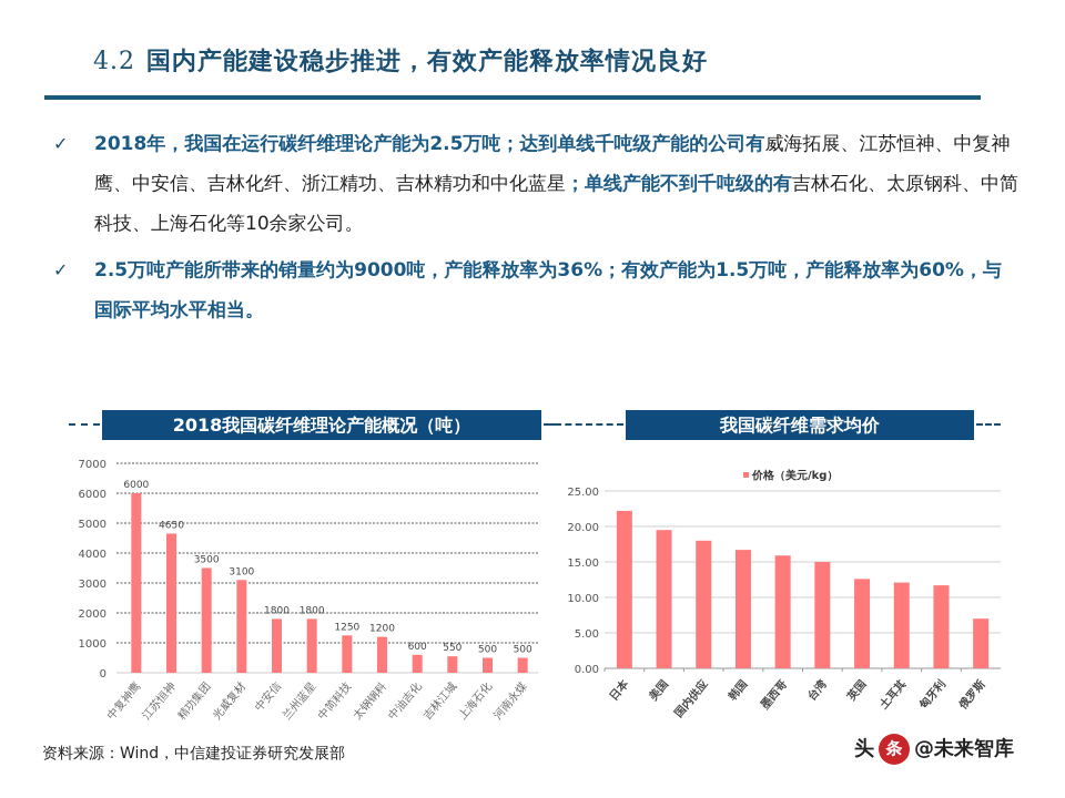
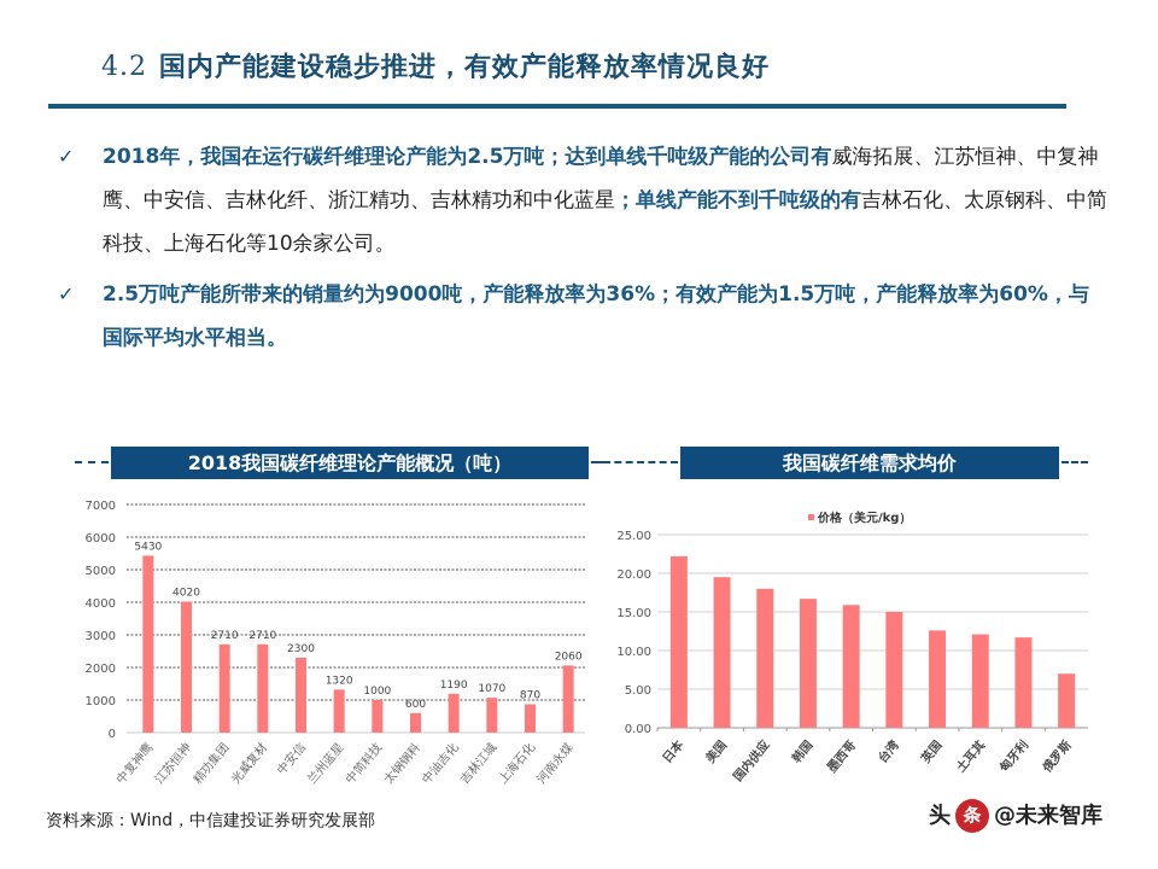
2018我国碳纤维理论产能概况（吨）/中复神鹰: 6000 -> 5430
2018我国碳纤维理论产能概况（吨）/江苏恒神: 4650 -> 4020
2018我国碳纤维理论产能概况（吨）/精功集团: 3500 -> 2710
2018我国碳纤维理论产能概况（吨）/光威复材: 3100 -> 2710
2018我国碳纤维理论产能概况（吨）/中安信: 1800 -> 2300
2018我国碳纤维理论产能概况（吨）/兰州蓝星: 1800 -> 1320
2018我国碳纤维理论产能概况（吨）/中简科技: 1250 -> 1000
2018我国碳纤维理论产能概况（吨）/太钢钢科: 1200 -> 600
2018我国碳纤维理论产能概况（吨）/中油吉化: 600 -> 1190
2018我国碳纤维理论产能概况（吨）/吉林江城: 550 -> 1070
2018我国碳纤维理论产能概况（吨）/上海石化: 500 -> 870
2018我国碳纤维理论产能概况（吨）/河南永煤: 500 -> 2060
